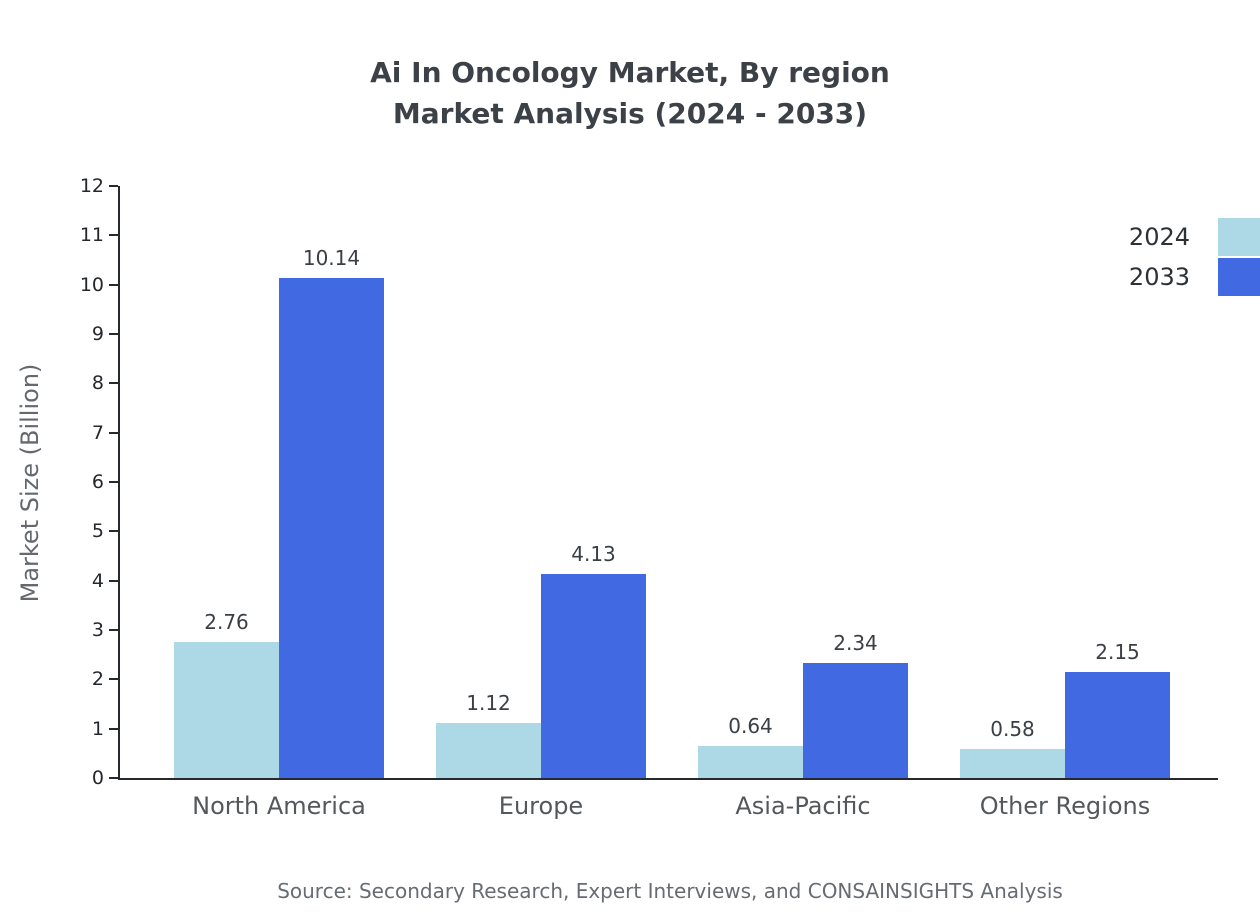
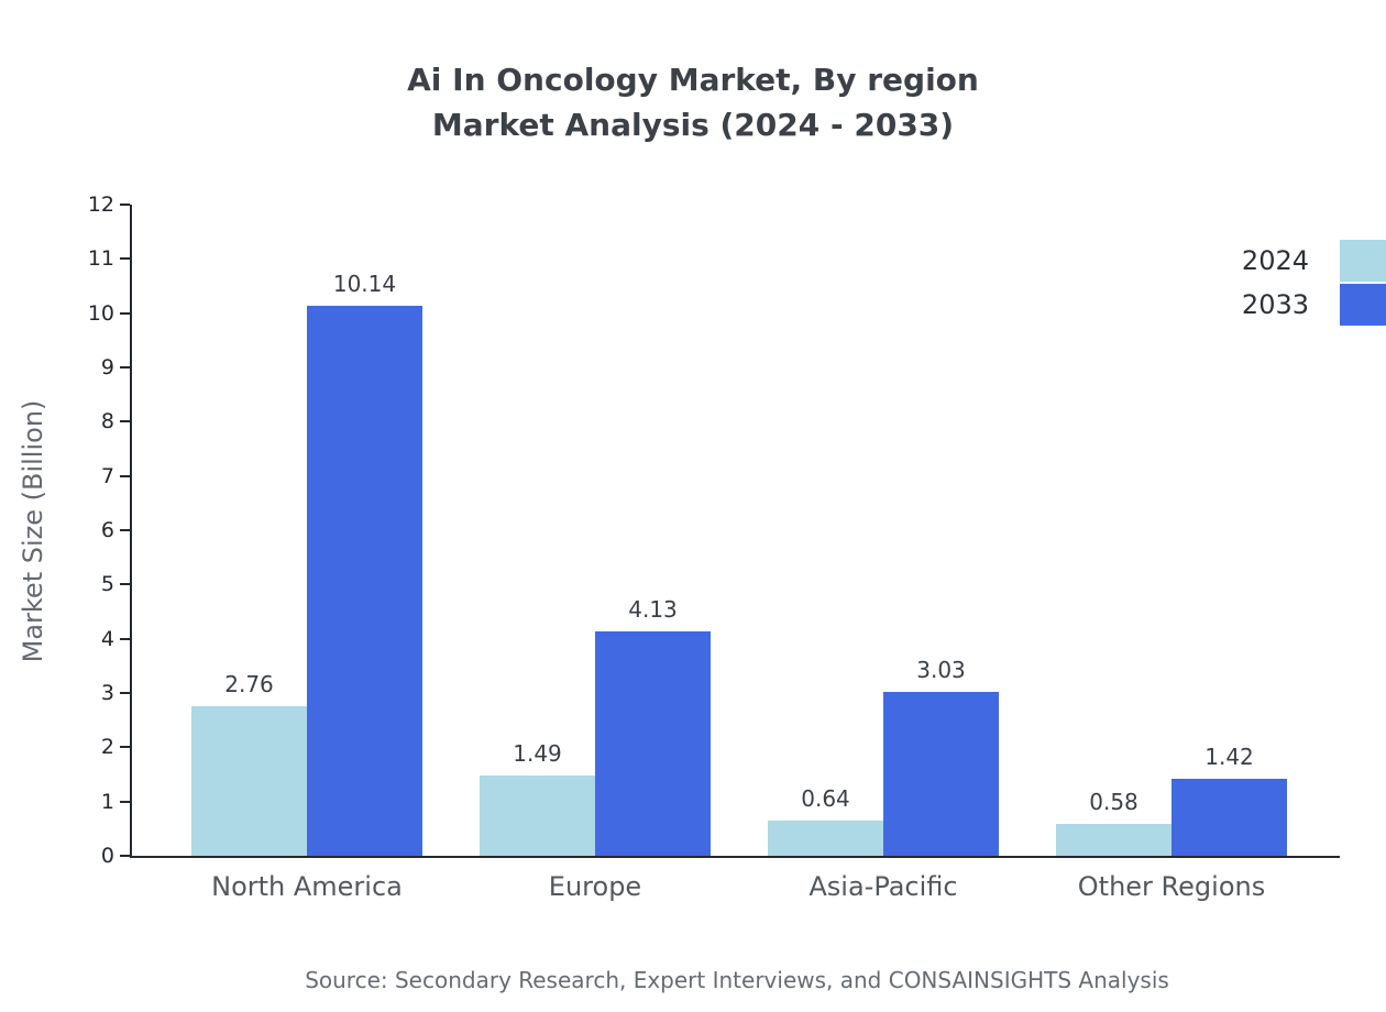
2024/Europe: 1.12 -> 1.49
2033/Asia-Pacific: 2.34 -> 3.03
2033/Other Regions: 2.15 -> 1.42
